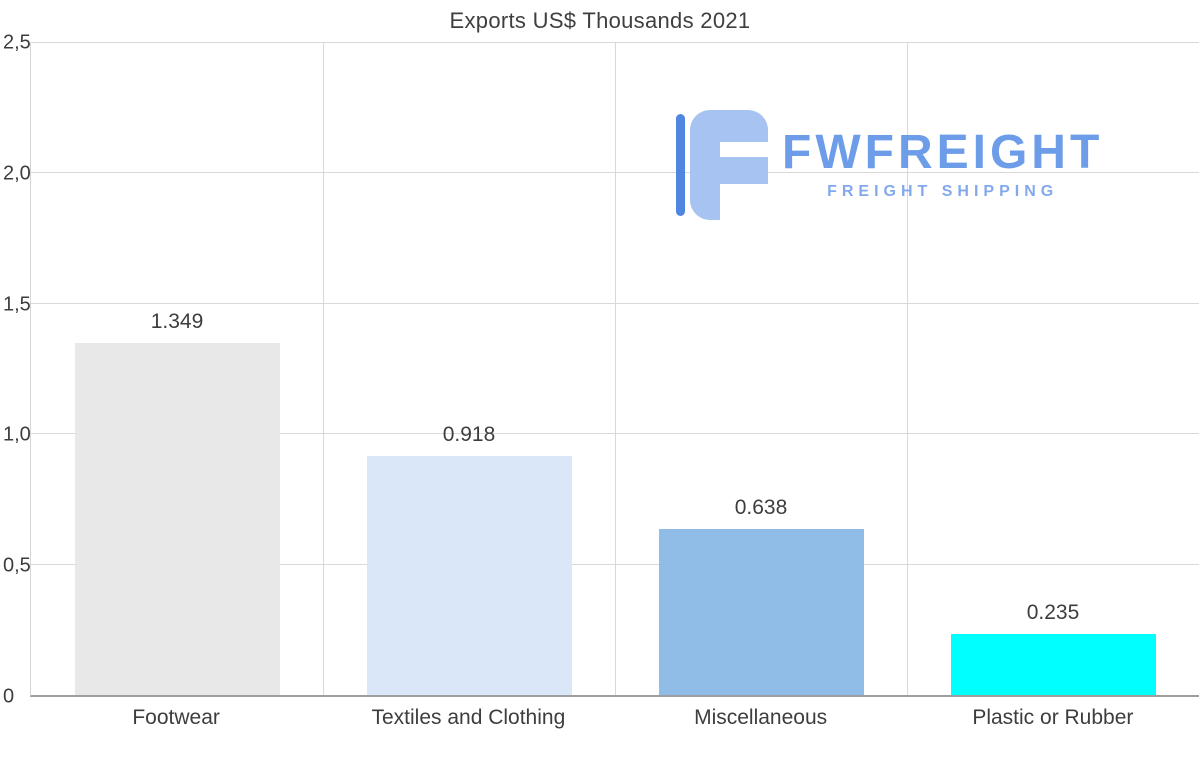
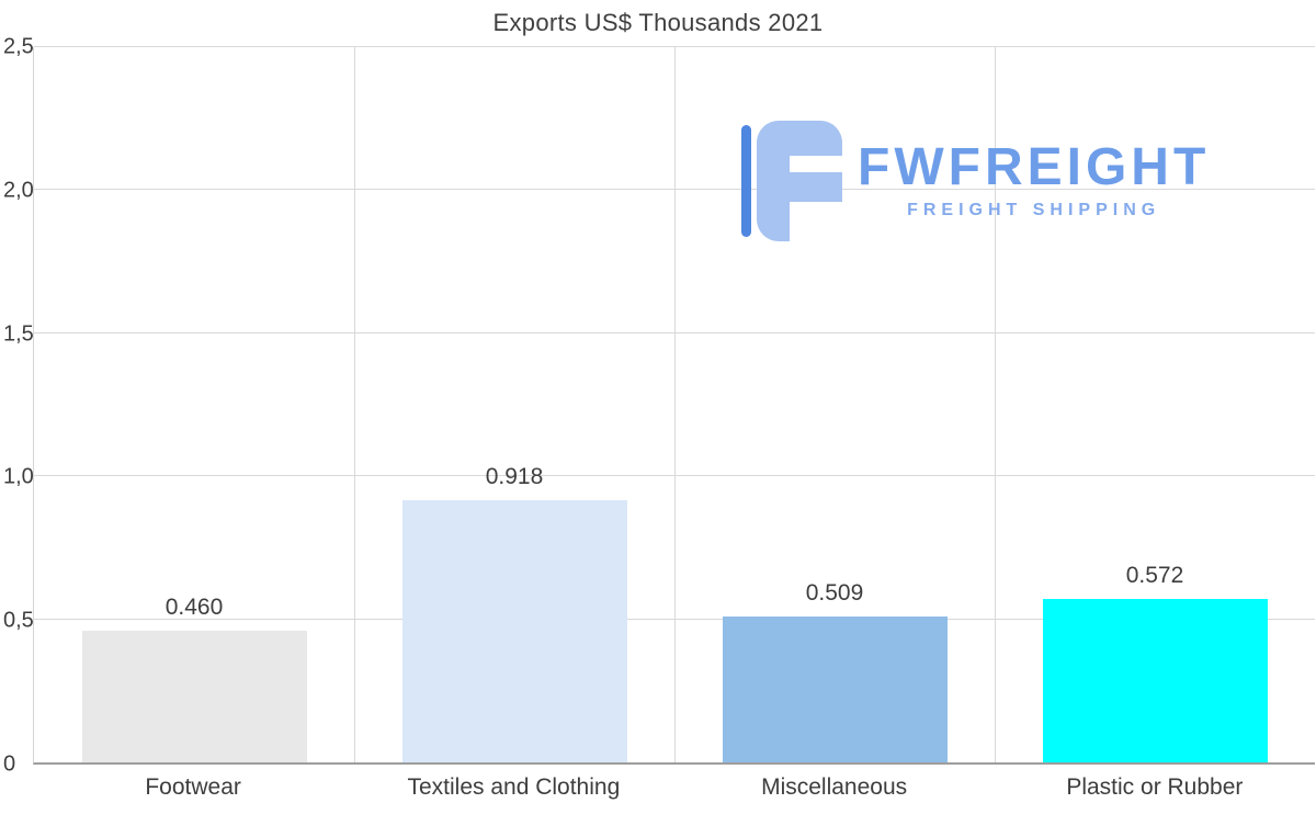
Footwear: 1.349 -> 0.460
Miscellaneous: 0.638 -> 0.509
Plastic or Rubber: 0.235 -> 0.572
